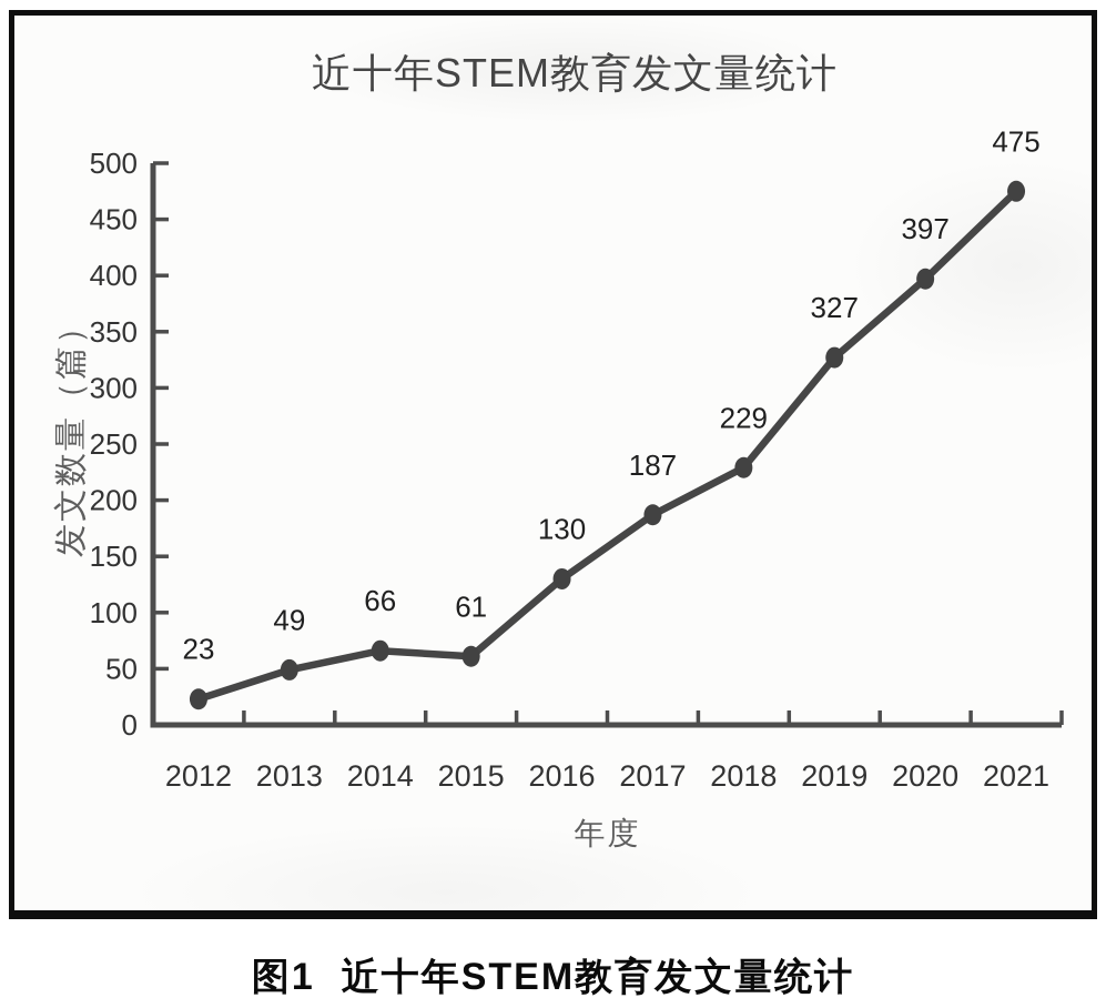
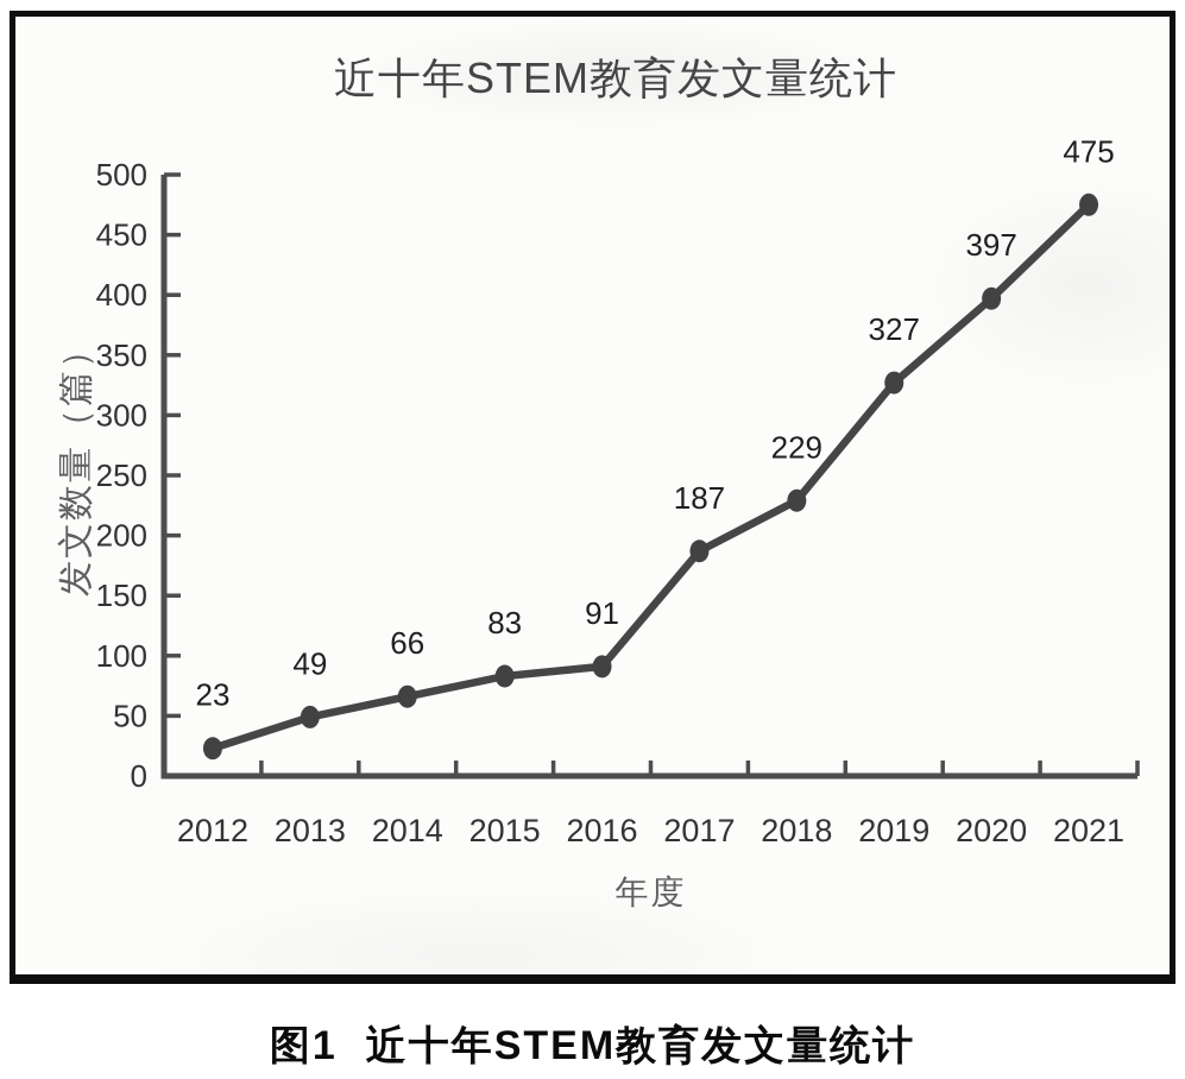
2015: 61 -> 83
2016: 130 -> 91
